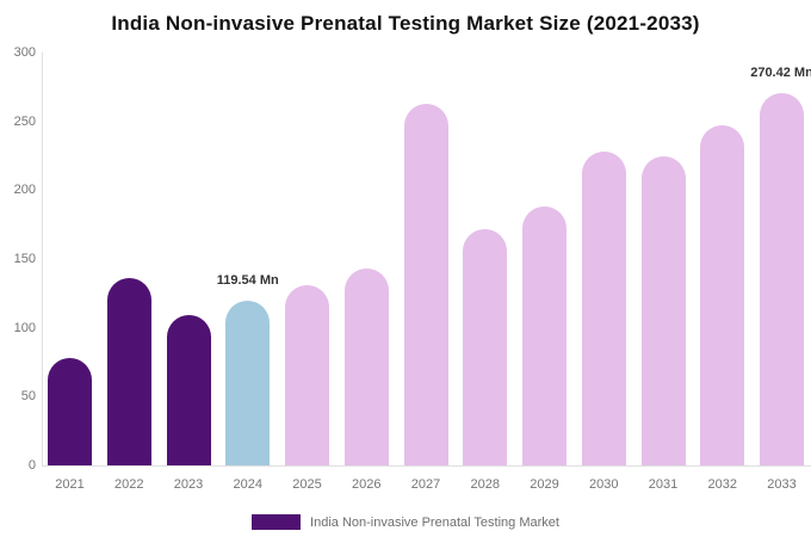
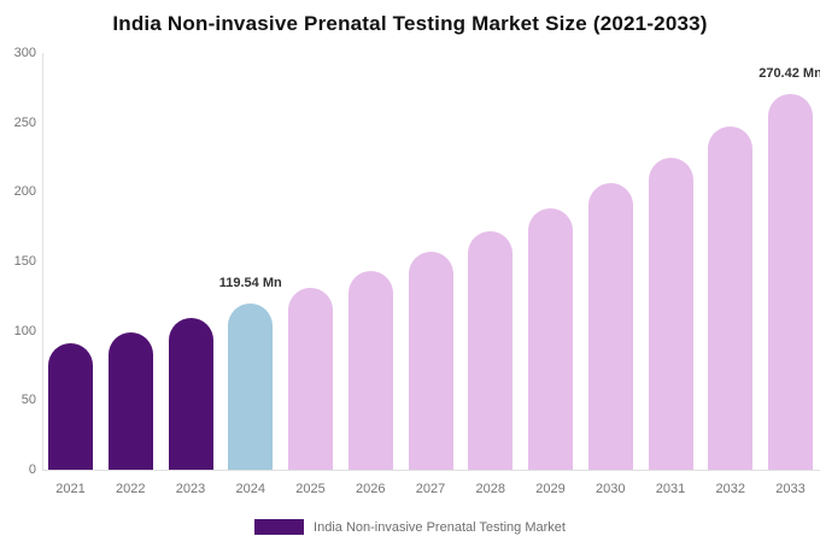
2021: 78 -> 91
2022: 136 -> 99
2027: 263 -> 157
2030: 228 -> 206
